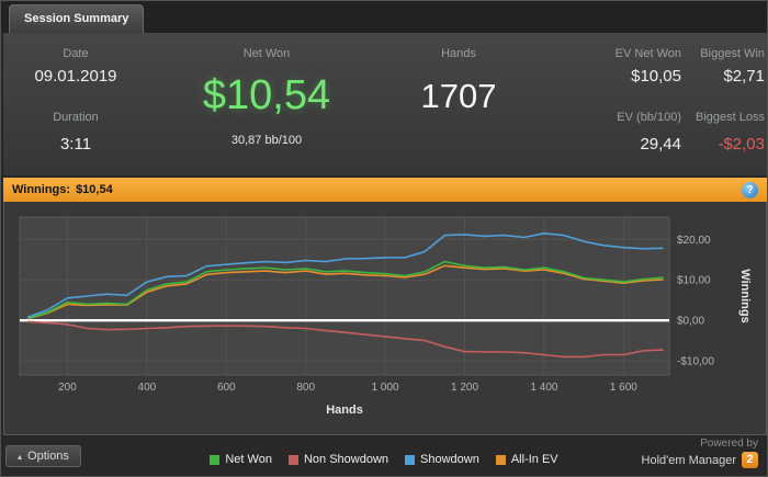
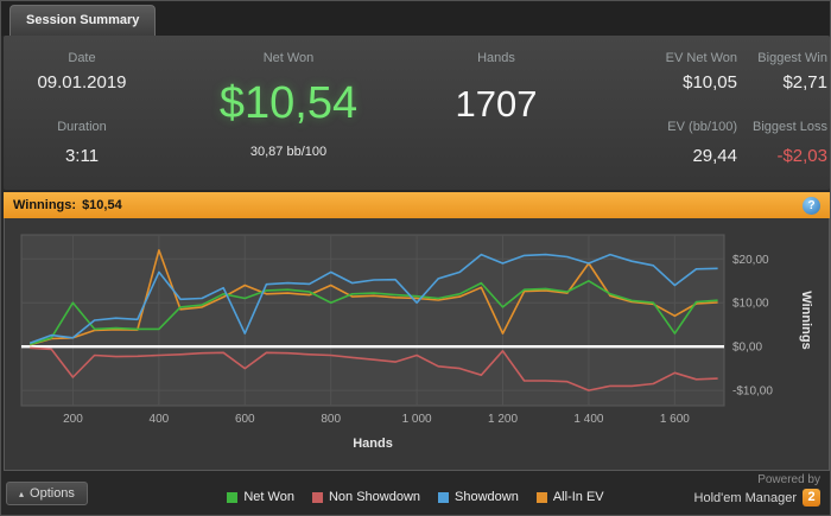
Non Showdown/200: -$1 -> -$7
All-In EV/200: $4 -> $2
Net Won/200: $4 -> $10
Showdown/200: $6 -> $2
All-In EV/400: $7 -> $22
Net Won/400: $8 -> $4
Showdown/400: $10 -> $17
Non Showdown/600: -$1 -> -$5
All-In EV/600: $12 -> $14
Net Won/600: $12 -> $11
Showdown/600: $14 -> $3
All-In EV/800: $12 -> $14
Net Won/800: $13 -> $10
Showdown/800: $15 -> $17
Non Showdown/1000: -$4 -> -$2
Showdown/1000: $16 -> $10
Non Showdown/1200: -$8 -> -$1
All-In EV/1200: $13 -> $3
Net Won/1200: $14 -> $9
Showdown/1200: $21 -> $19
Non Showdown/1400: -$8 -> -$10
All-In EV/1400: $12 -> $19
Net Won/1400: $13 -> $15
Showdown/1400: $22 -> $19
Non Showdown/1600: -$8 -> -$6
All-In EV/1600: $9 -> $7
Net Won/1600: $10 -> $3
Showdown/1600: $18 -> $14
